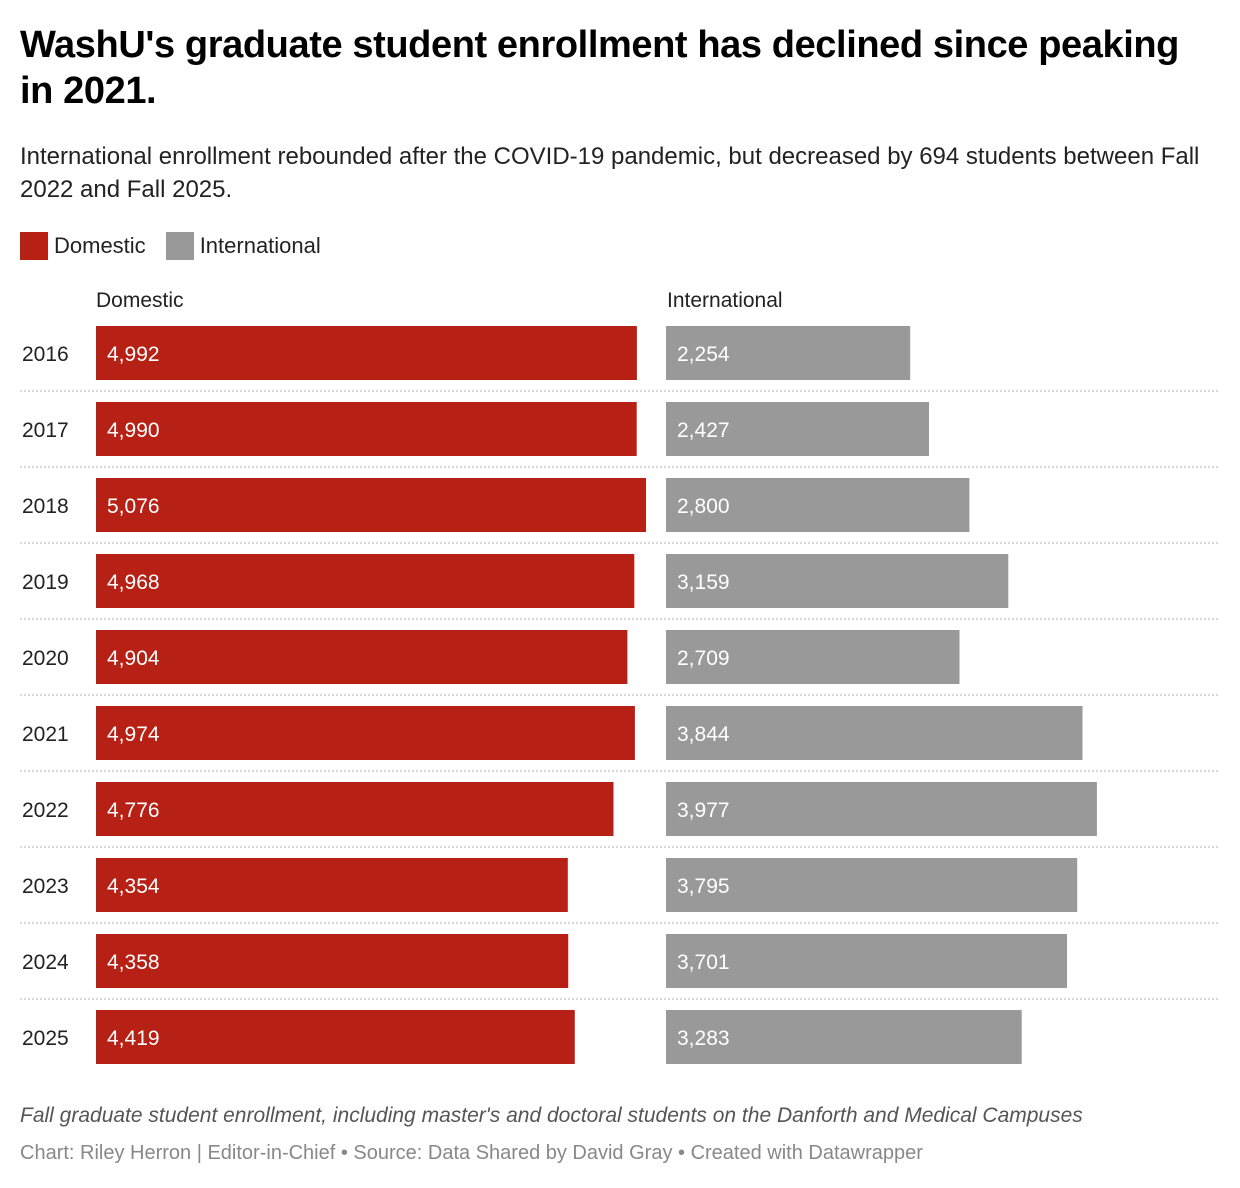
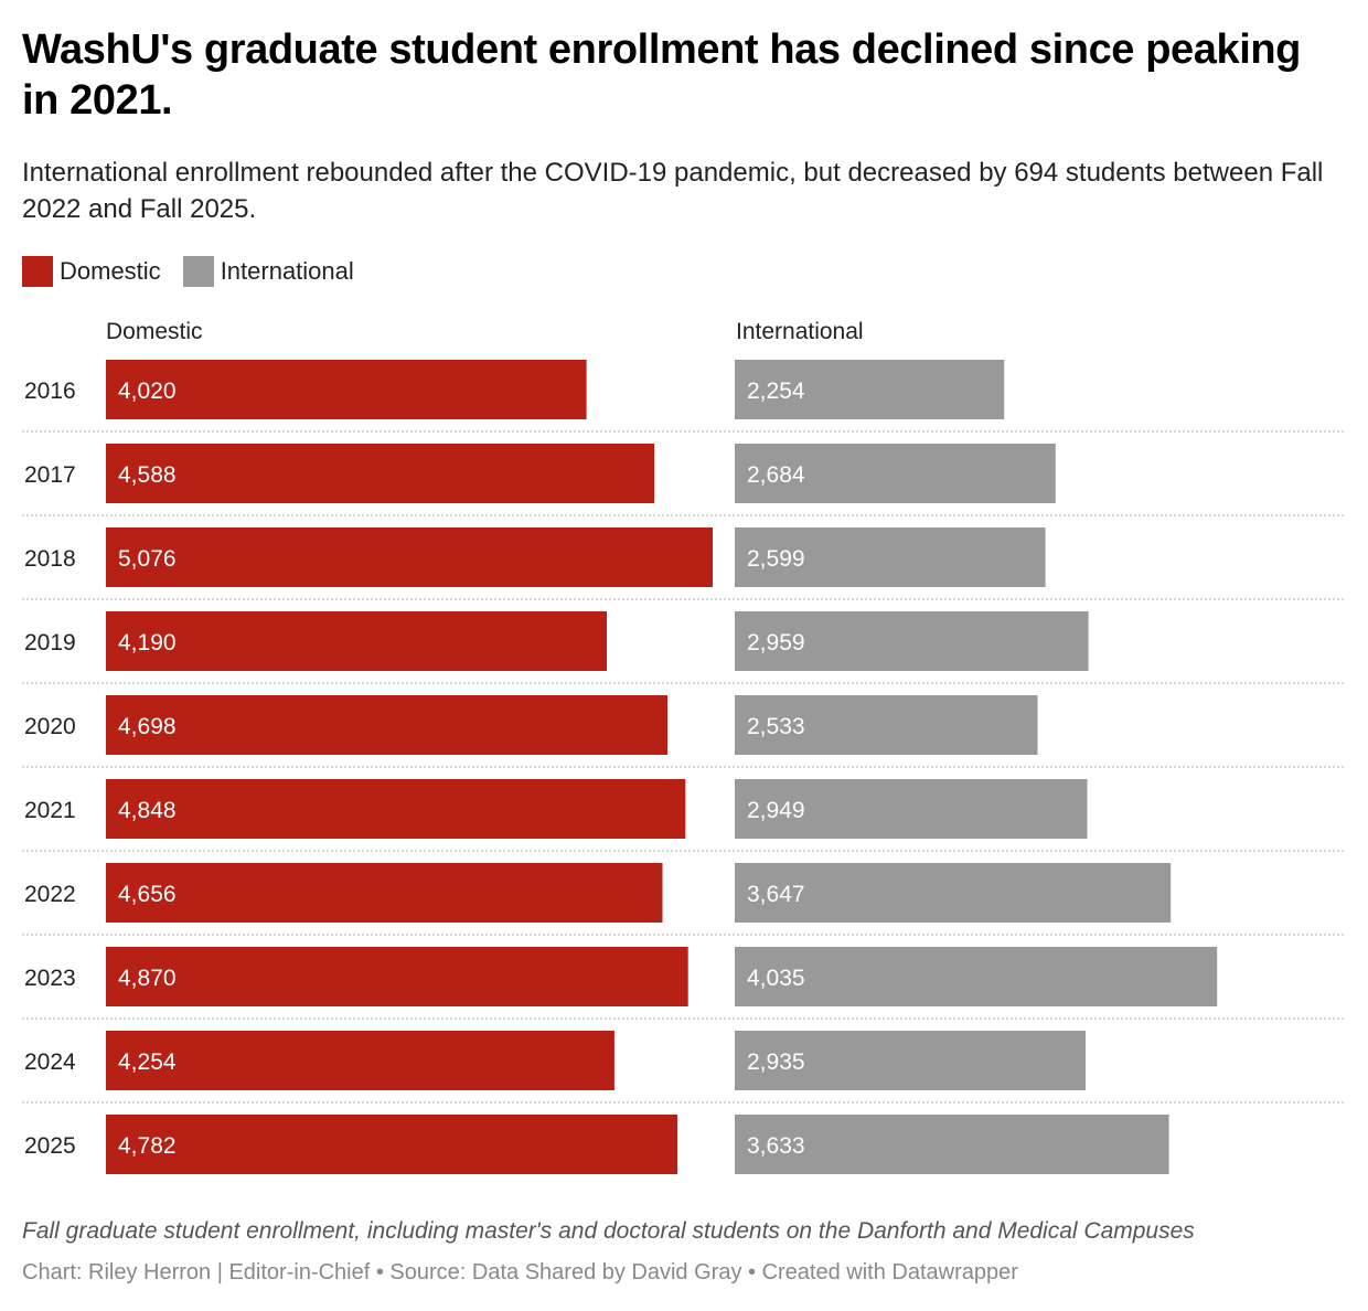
Domestic/2016: 4,992 -> 4,020
Domestic/2017: 4,990 -> 4,588
International/2017: 2,427 -> 2,684
International/2018: 2,800 -> 2,599
Domestic/2019: 4,968 -> 4,190
International/2019: 3,159 -> 2,959
Domestic/2020: 4,904 -> 4,698
International/2020: 2,709 -> 2,533
Domestic/2021: 4,974 -> 4,848
International/2021: 3,844 -> 2,949
Domestic/2022: 4,776 -> 4,656
International/2022: 3,977 -> 3,647
Domestic/2023: 4,354 -> 4,870
International/2023: 3,795 -> 4,035
Domestic/2024: 4,358 -> 4,254
International/2024: 3,701 -> 2,935
Domestic/2025: 4,419 -> 4,782
International/2025: 3,283 -> 3,633
